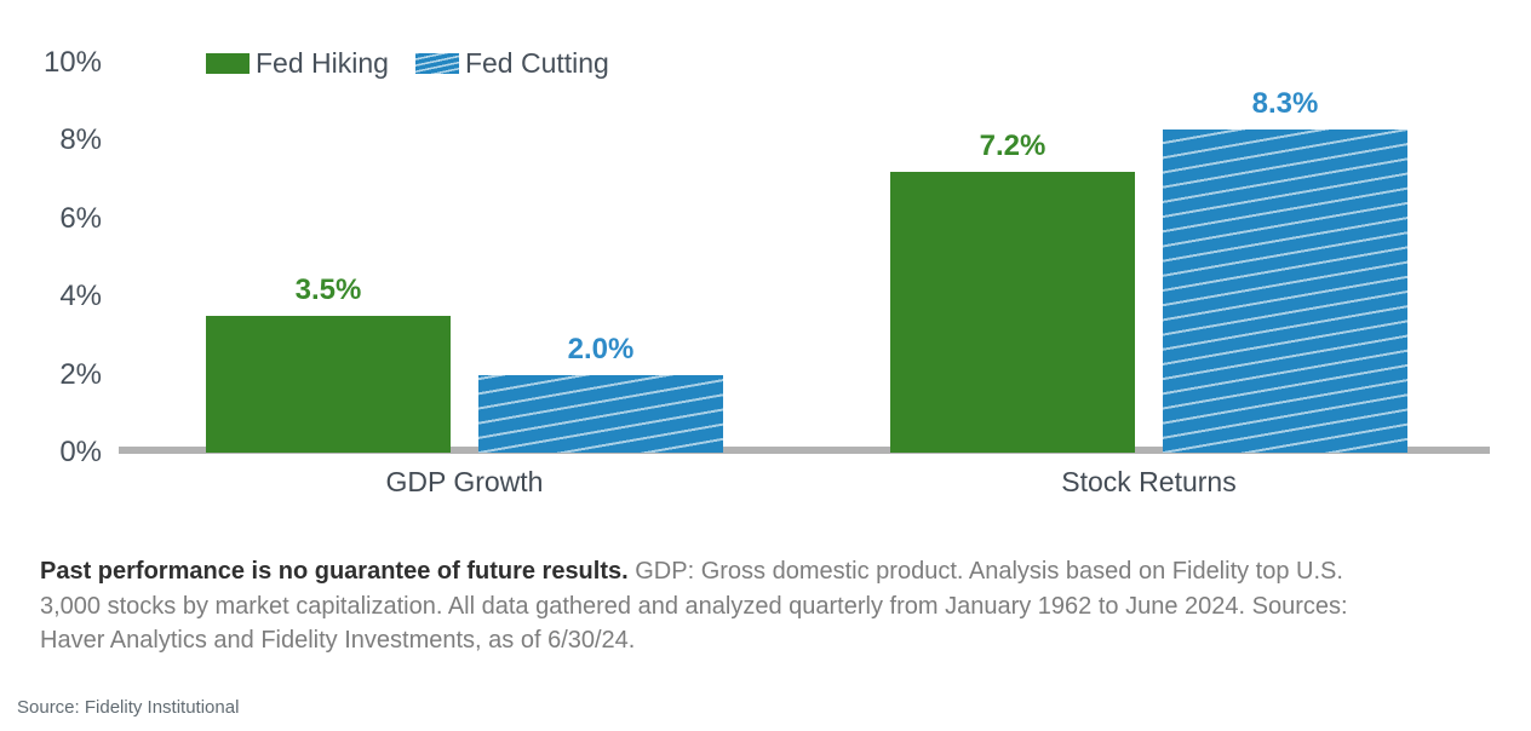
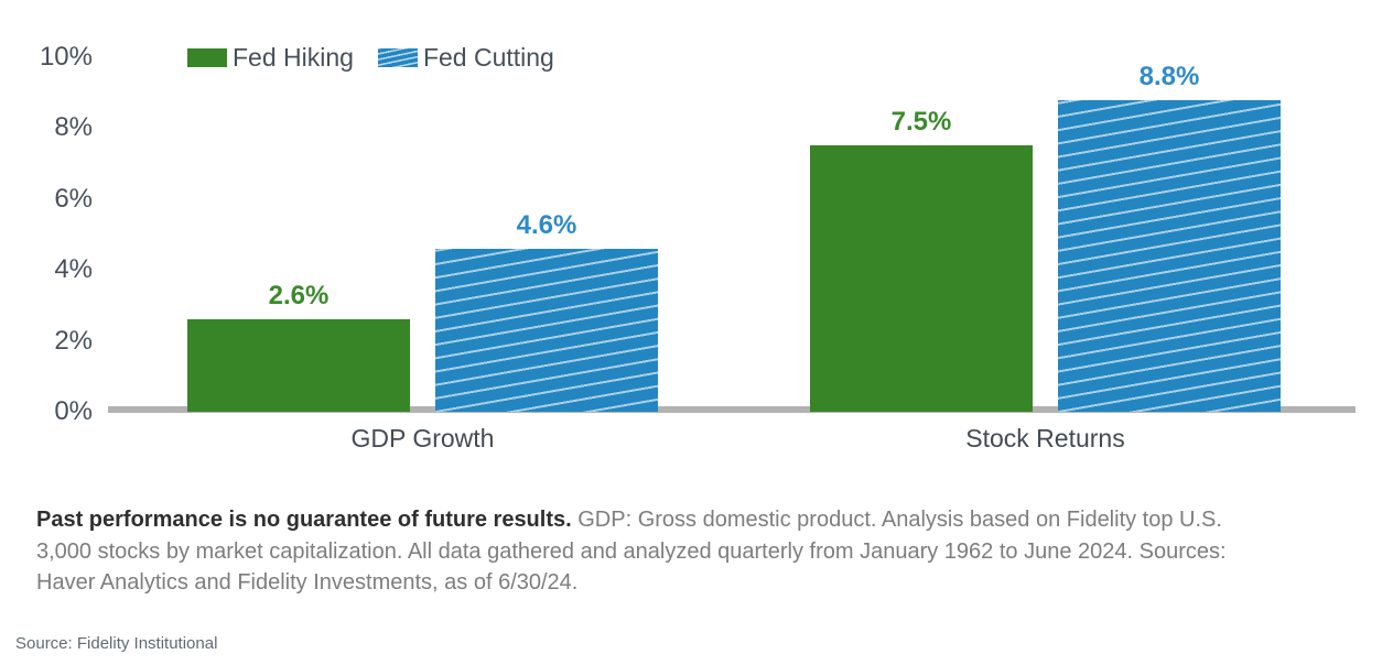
Fed Hiking/GDP Growth: 3.5% -> 2.6%
Fed Cutting/GDP Growth: 2.0% -> 4.6%
Fed Hiking/Stock Returns: 7.2% -> 7.5%
Fed Cutting/Stock Returns: 8.3% -> 8.8%
